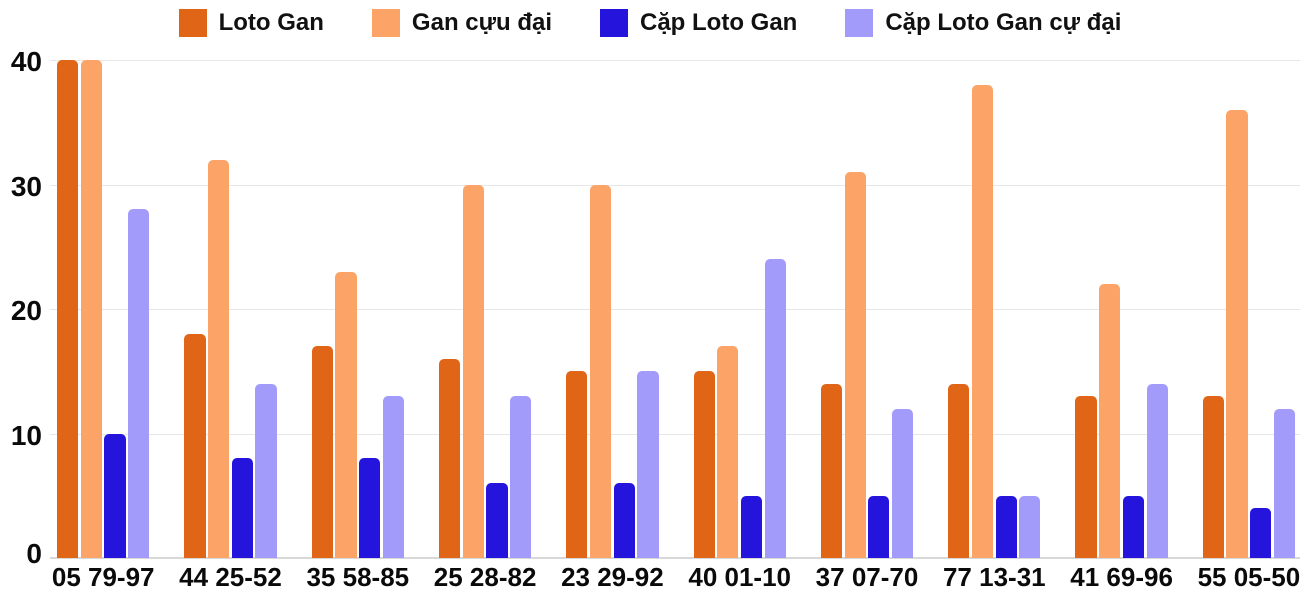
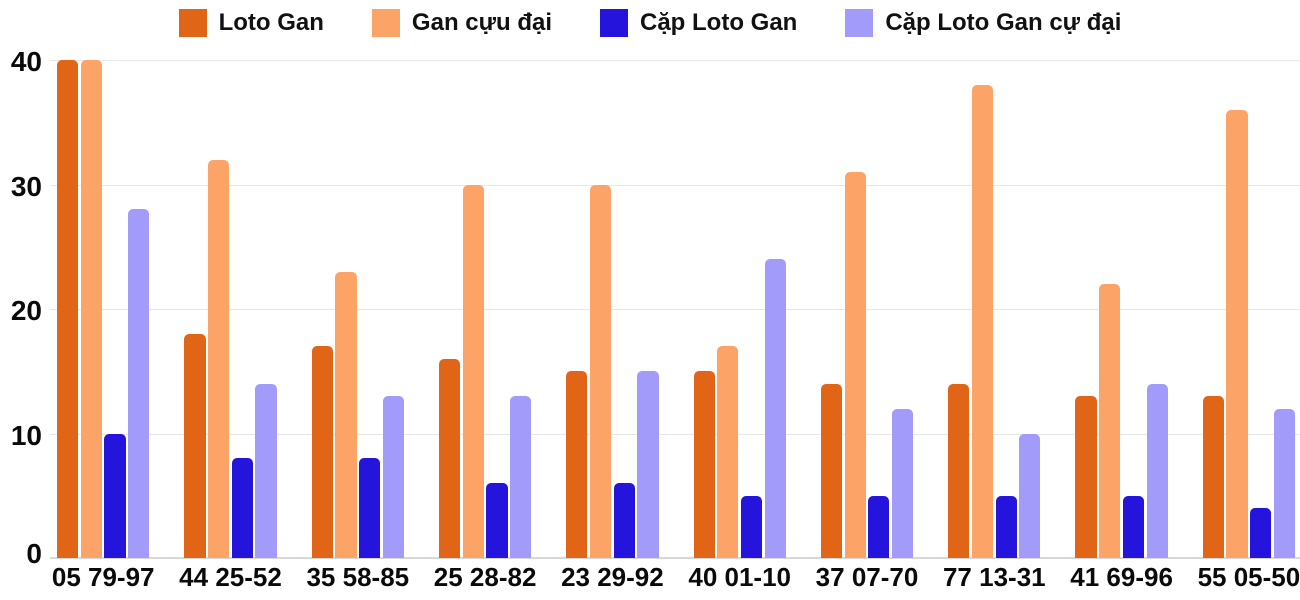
Cặp Loto Gan cự đại/77 13-31: 5 -> 10
